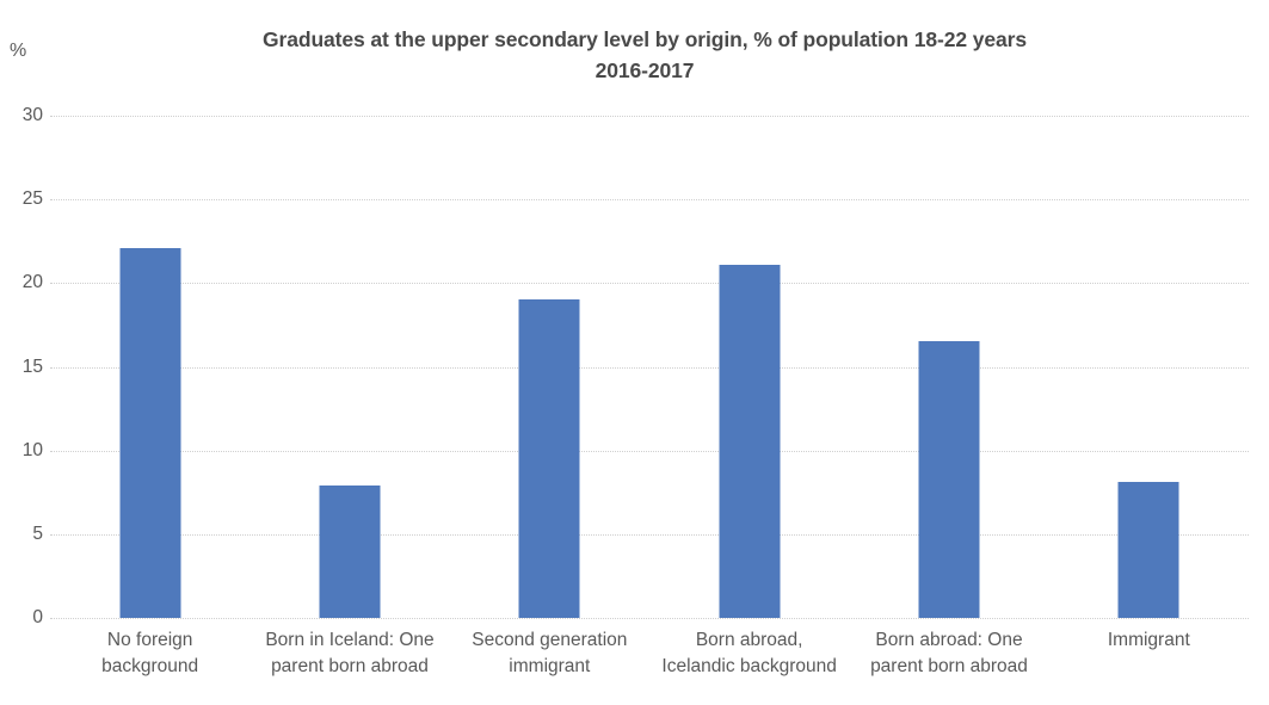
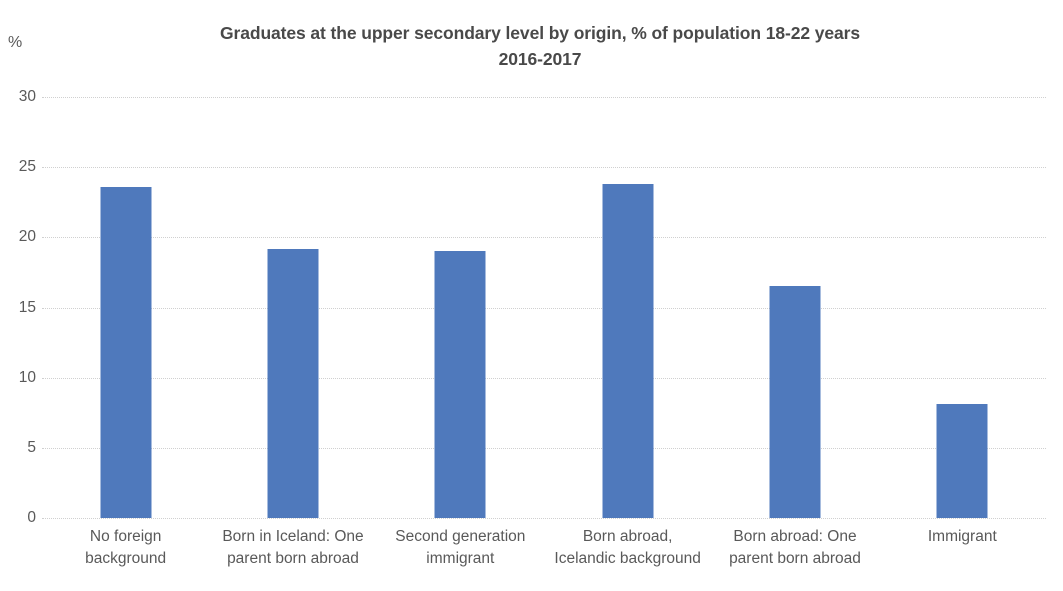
No foreign background: 22.1 -> 23.6
Born in Iceland: One parent born abroad: 7.9 -> 19.2
Born abroad, Icelandic background: 21.1 -> 23.8
